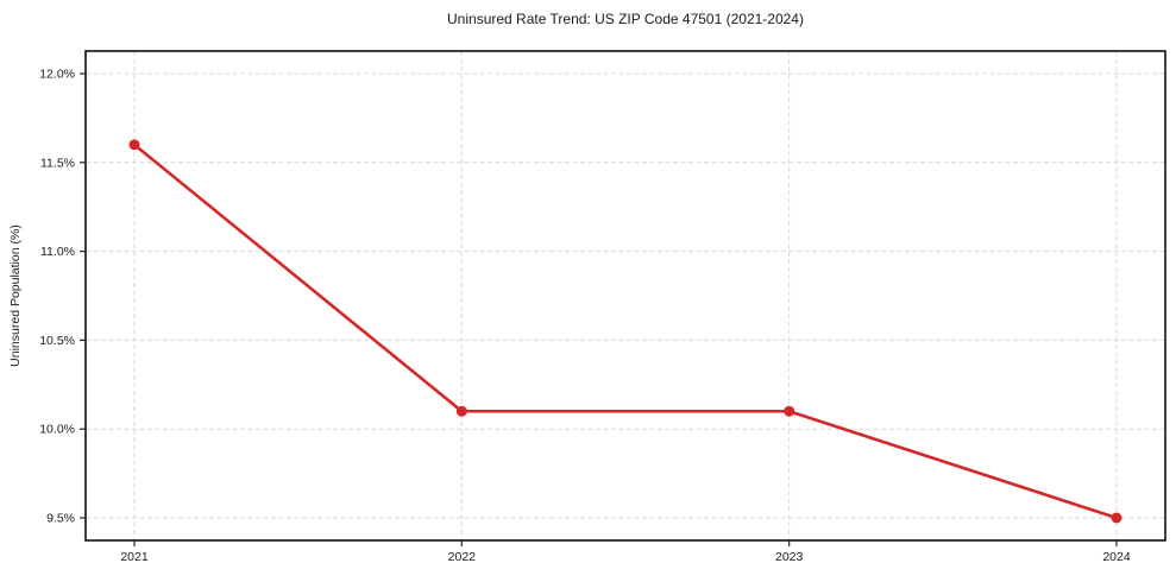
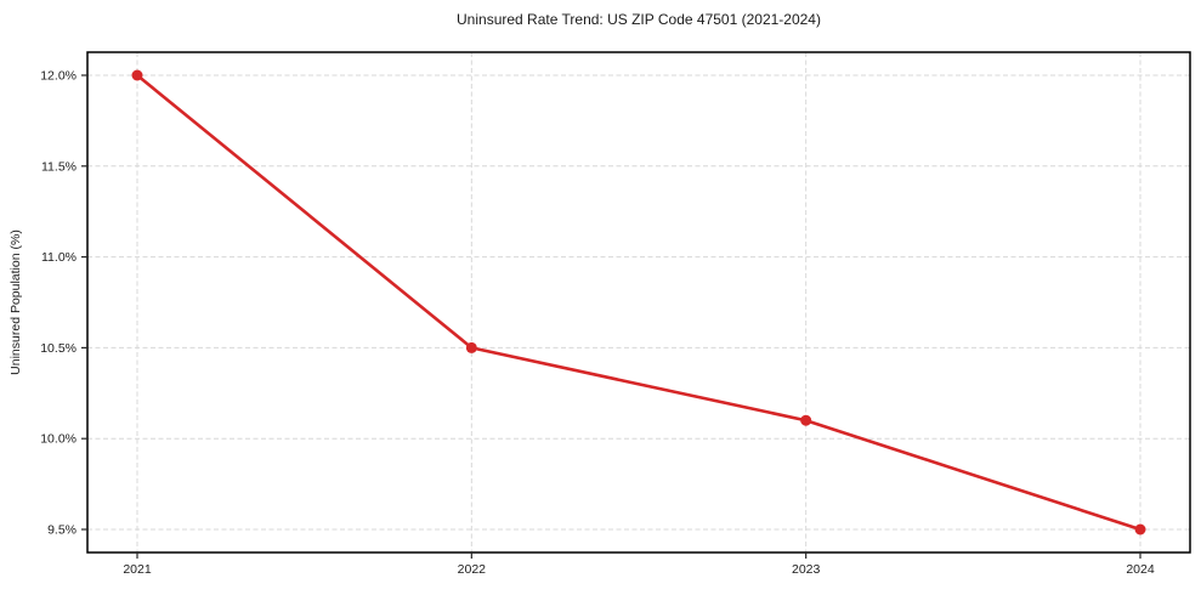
2021: 11.6% -> 12.0%
2022: 10.1% -> 10.5%
